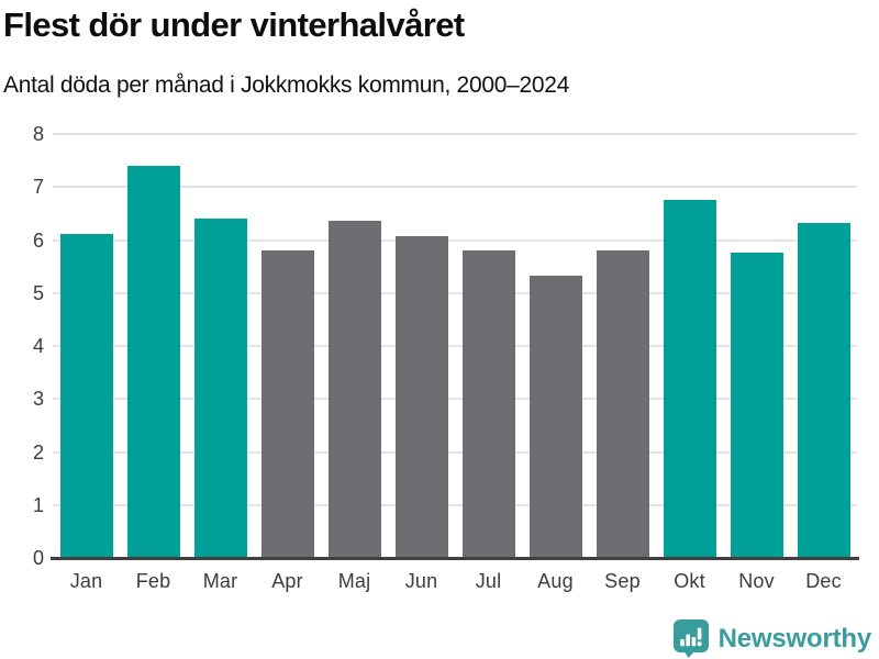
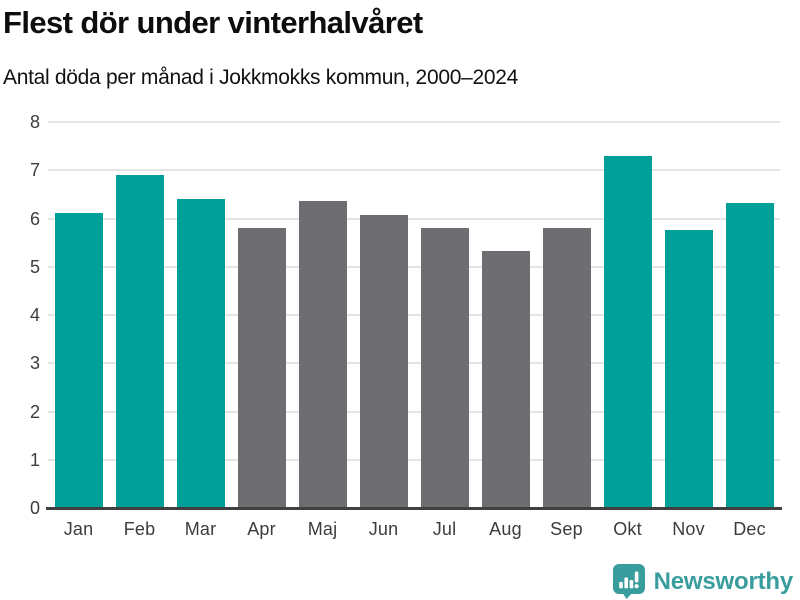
Feb: 7.4 -> 6.9
Okt: 6.8 -> 7.3
